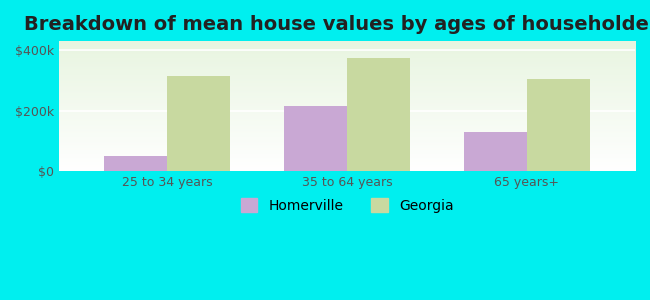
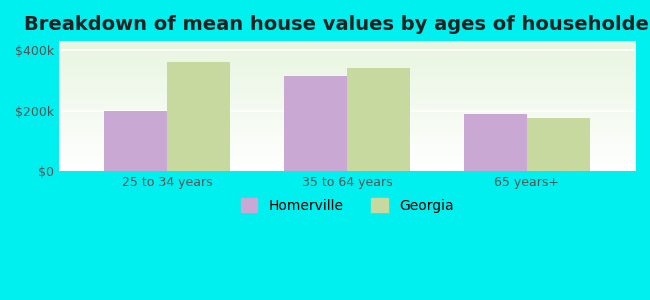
Homerville/25 to 34 years: $50k -> $200k
Georgia/25 to 34 years: $315k -> $360k
Homerville/35 to 64 years: $215k -> $315k
Georgia/35 to 64 years: $375k -> $340k
Homerville/65 years+: $130k -> $190k
Georgia/65 years+: $305k -> $175k
